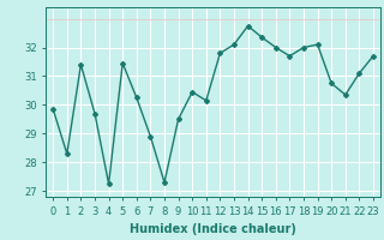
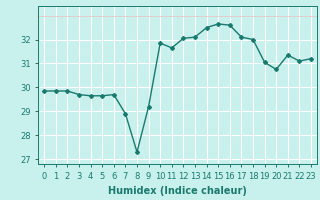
1: 28.30 -> 29.85
2: 31.40 -> 29.85
4: 27.25 -> 29.65
5: 31.45 -> 29.65
6: 30.25 -> 29.70
9: 29.50 -> 29.20
10: 30.45 -> 31.85
11: 30.15 -> 31.65
12: 31.80 -> 32.05
14: 32.75 -> 32.50
15: 32.35 -> 32.65
16: 32.00 -> 32.60
17: 31.70 -> 32.10
19: 32.10 -> 31.05
21: 30.35 -> 31.35
23: 31.70 -> 31.20
